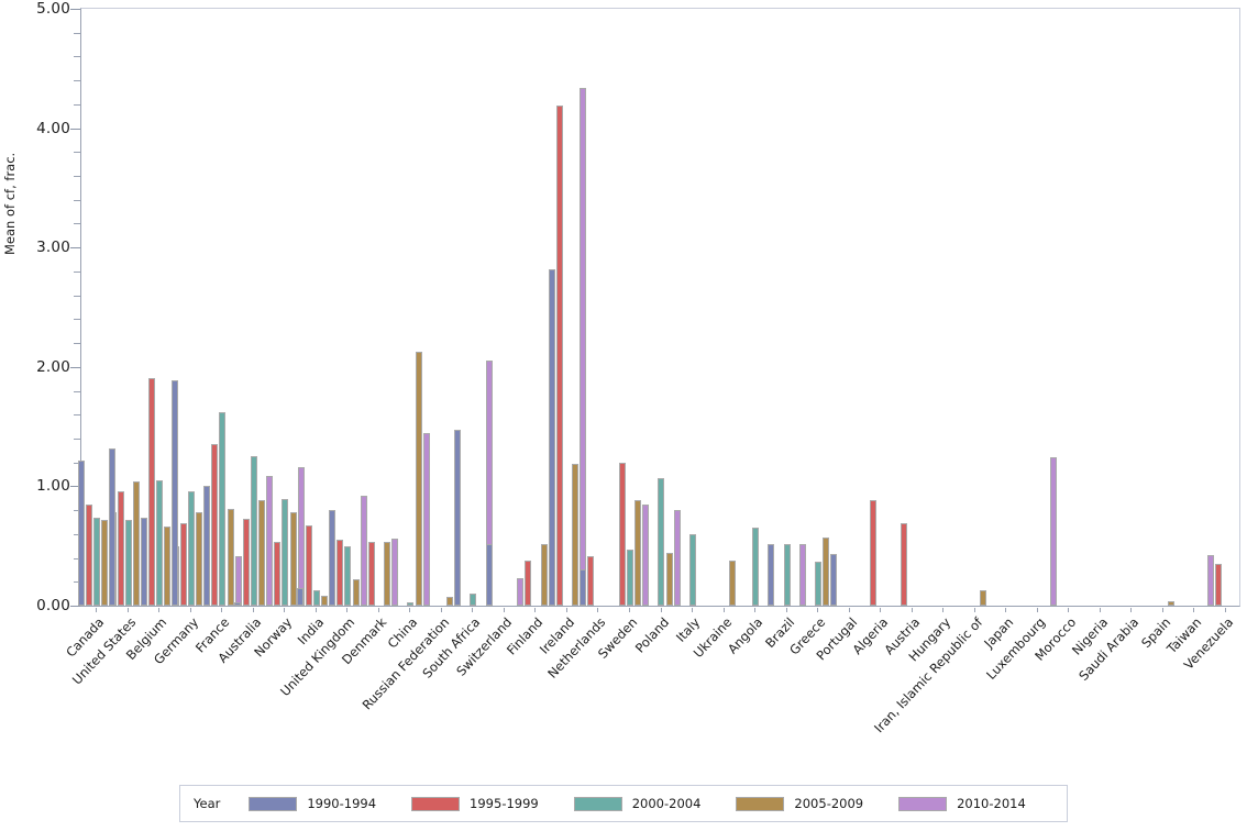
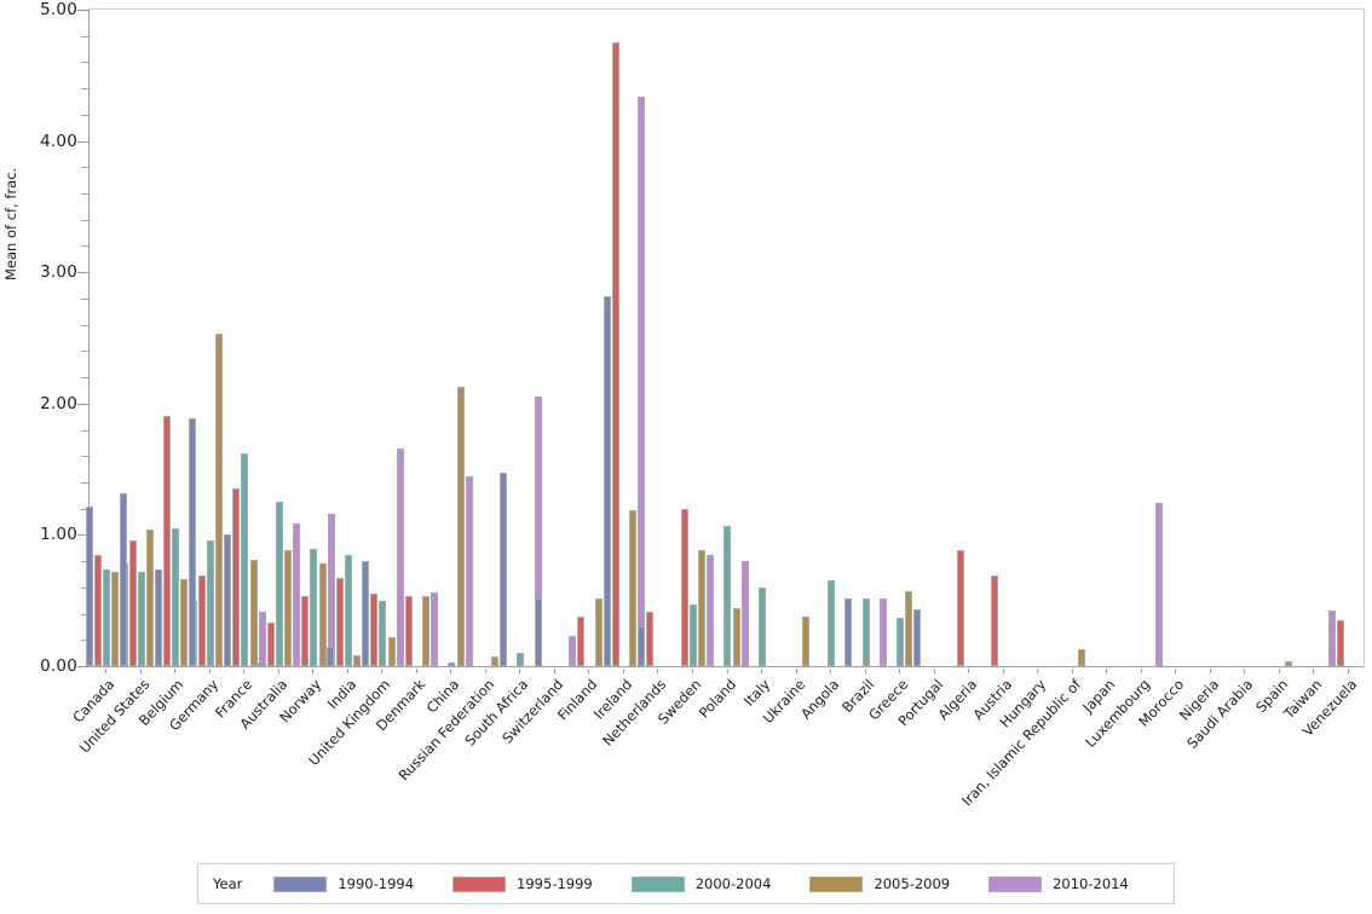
2005-2009/Germany: 0.78 -> 2.53
1995-1999/Australia: 0.73 -> 0.33
2000-2004/India: 0.13 -> 0.85
2010-2014/United Kingdom: 0.92 -> 1.66
1995-1999/Ireland: 4.19 -> 4.75
